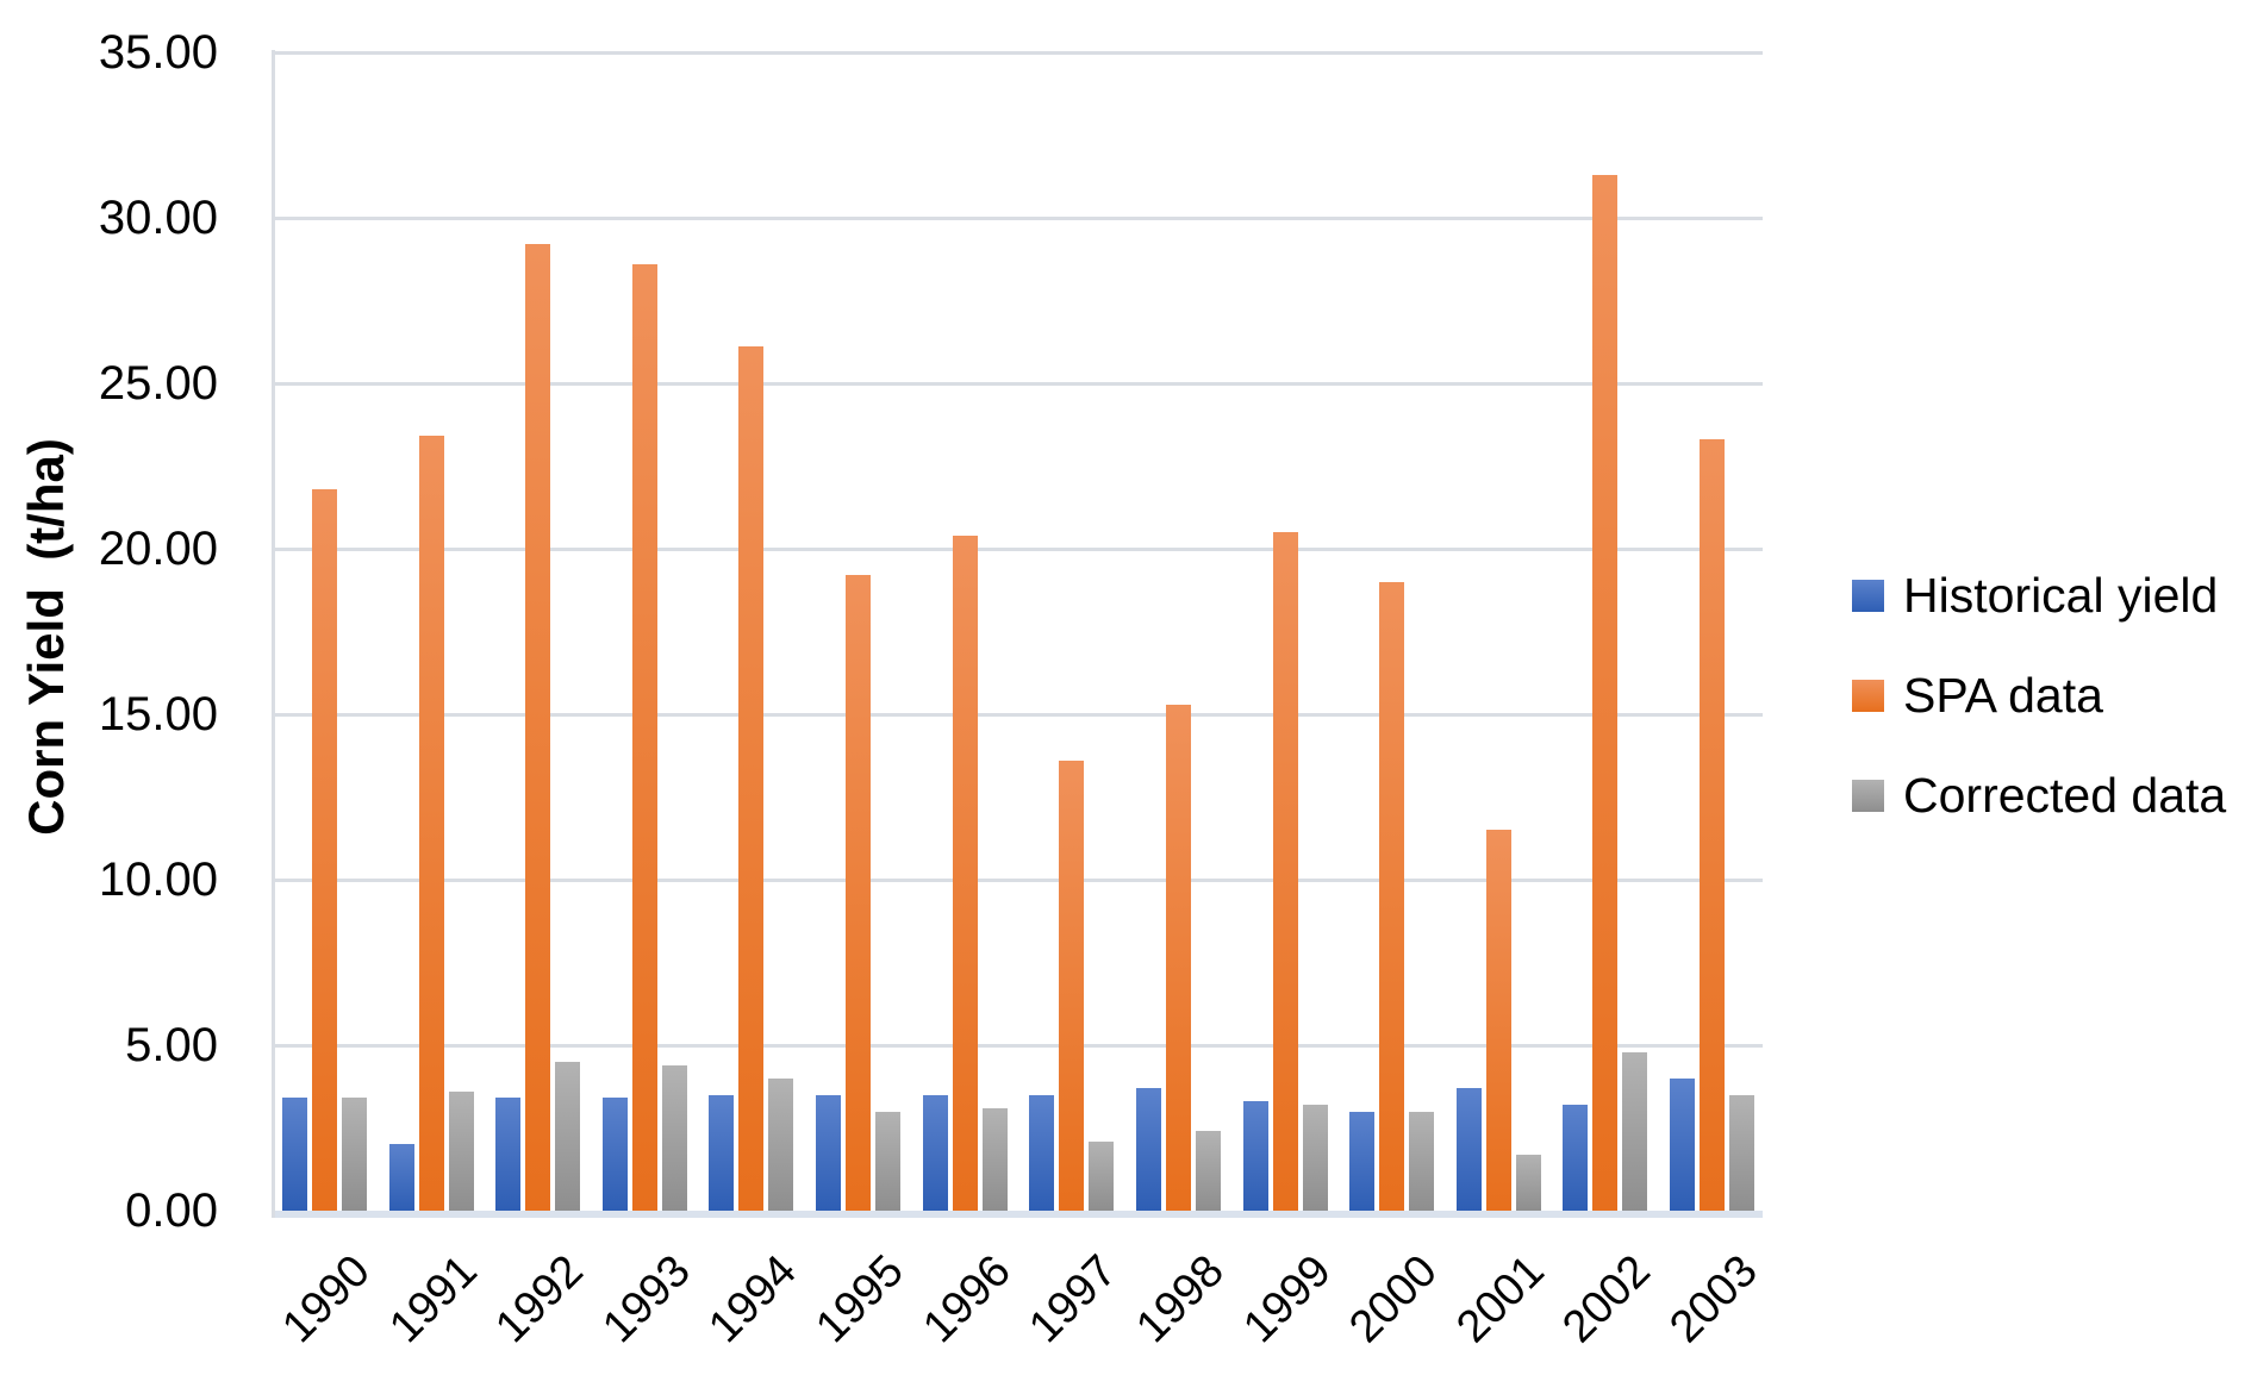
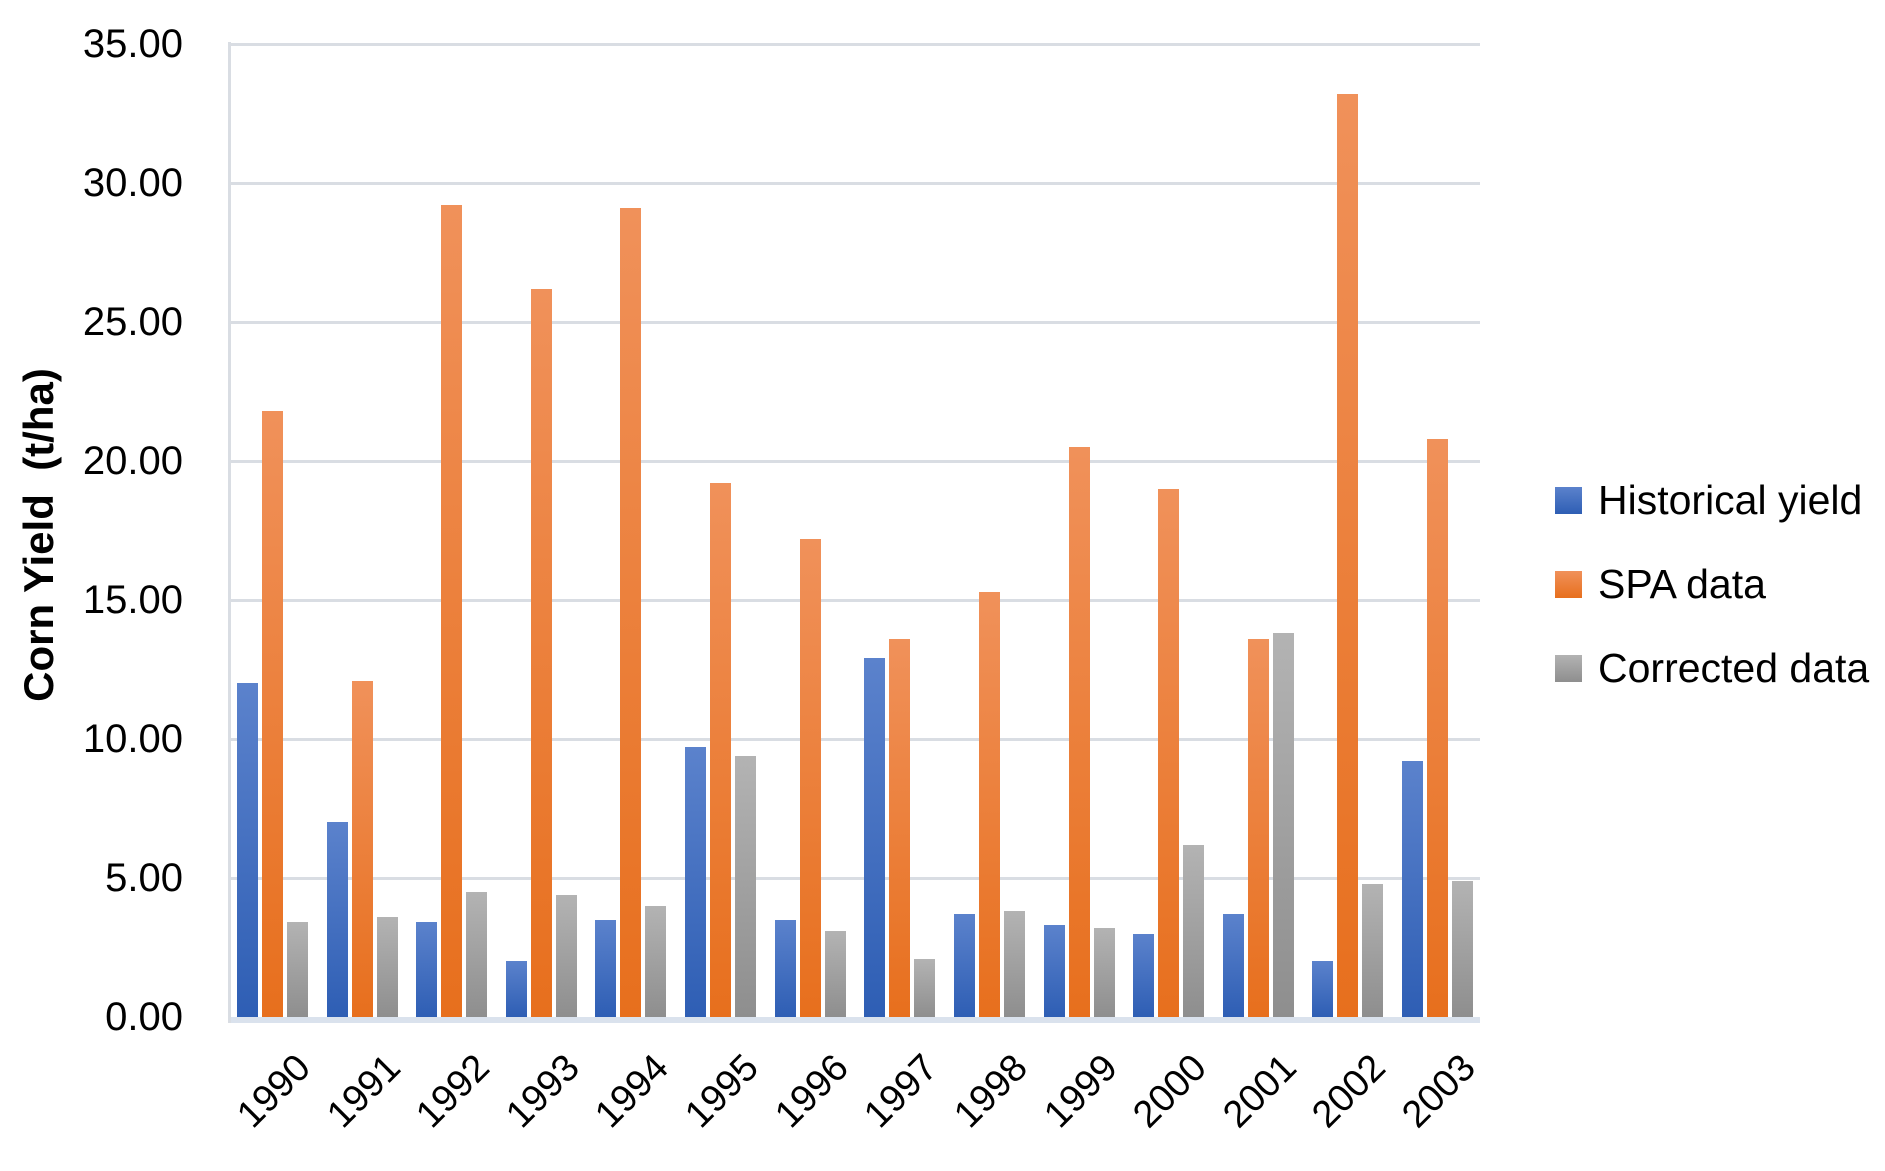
Historical yield/1990: 3.4 -> 12.0
Historical yield/1991: 2.0 -> 7.0
SPA data/1991: 23.4 -> 12.1
Historical yield/1993: 3.4 -> 2.0
SPA data/1993: 28.6 -> 26.2
SPA data/1994: 26.1 -> 29.1
Historical yield/1995: 3.5 -> 9.7
Corrected data/1995: 3.0 -> 9.4
SPA data/1996: 20.4 -> 17.2
Historical yield/1997: 3.5 -> 12.9
Corrected data/1998: 2.4 -> 3.8
Corrected data/2000: 3.0 -> 6.2
SPA data/2001: 11.5 -> 13.6
Corrected data/2001: 1.7 -> 13.8
Historical yield/2002: 3.2 -> 2.0
SPA data/2002: 31.3 -> 33.2
Historical yield/2003: 4.0 -> 9.2
SPA data/2003: 23.3 -> 20.8
Corrected data/2003: 3.5 -> 4.9
